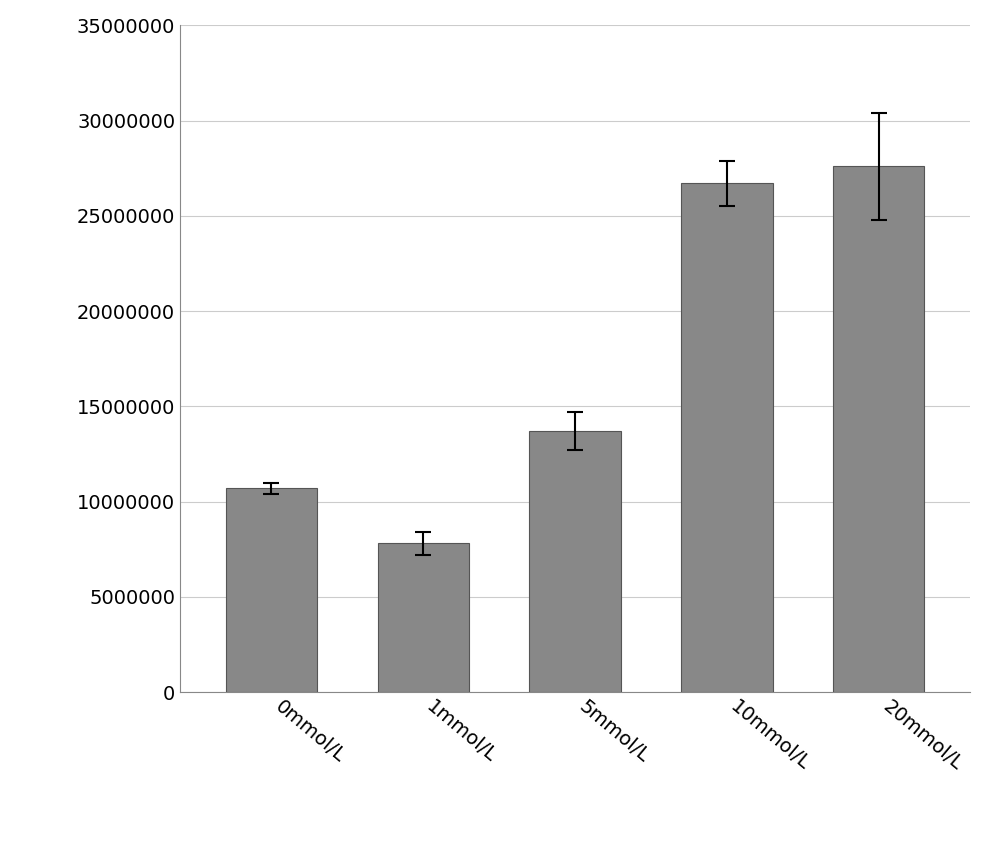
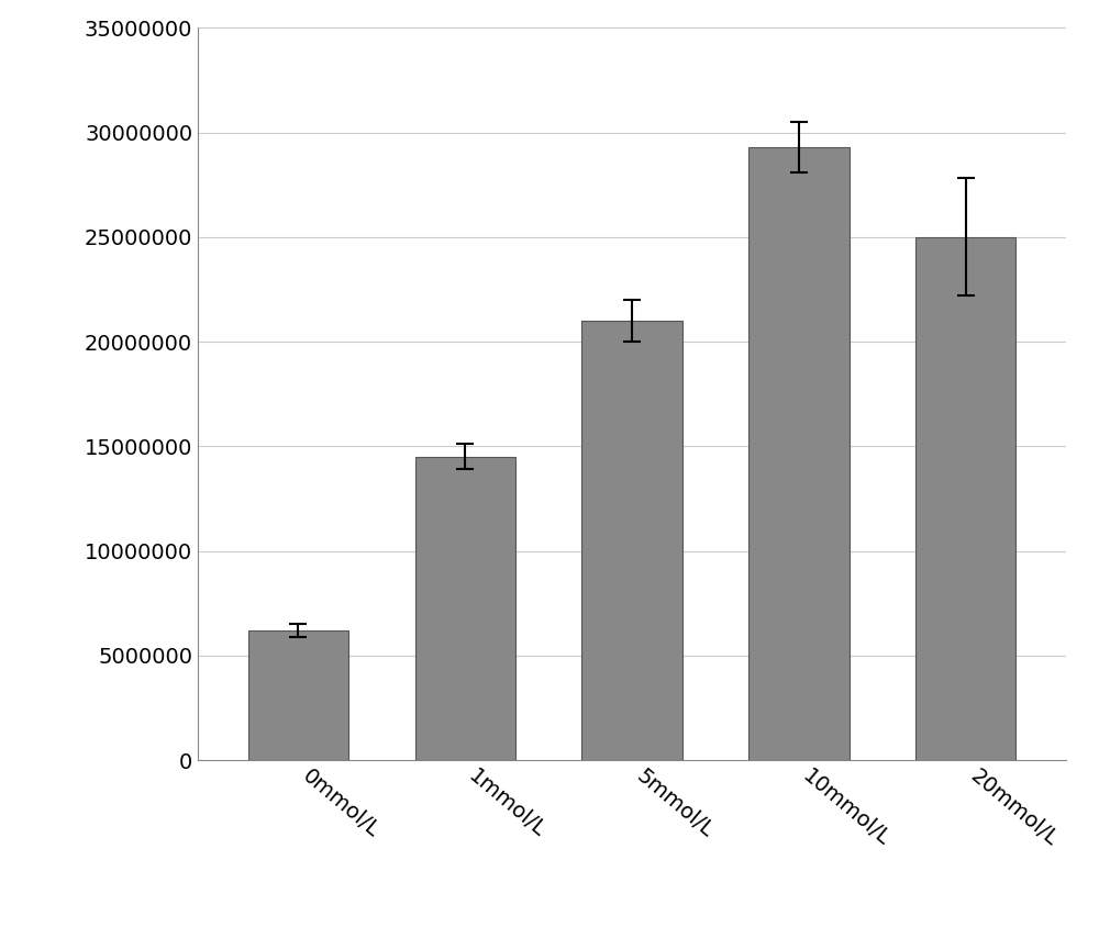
0mmol/L: 10700000 -> 6200000
1mmol/L: 7800000 -> 14500000
5mmol/L: 13700000 -> 21000000
10mmol/L: 26700000 -> 29300000
20mmol/L: 27600000 -> 25000000
